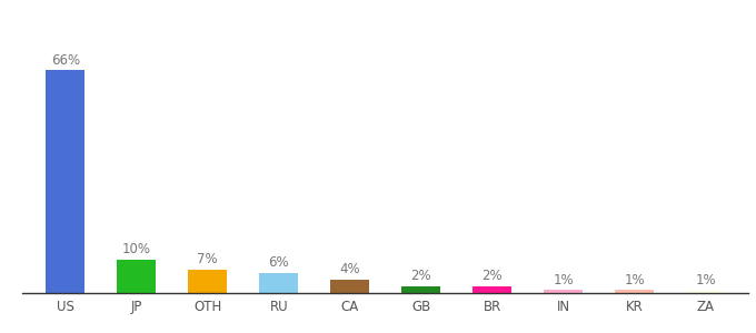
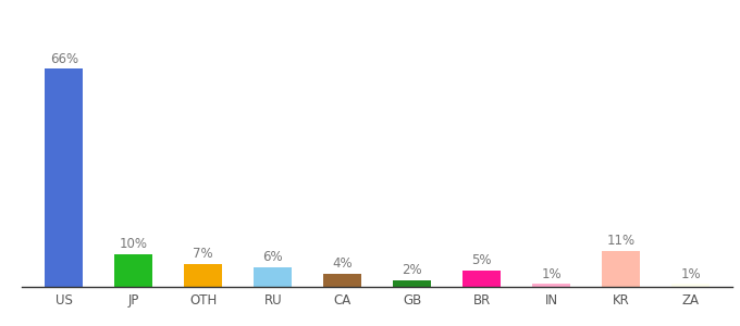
BR: 2% -> 5%
KR: 1% -> 11%
